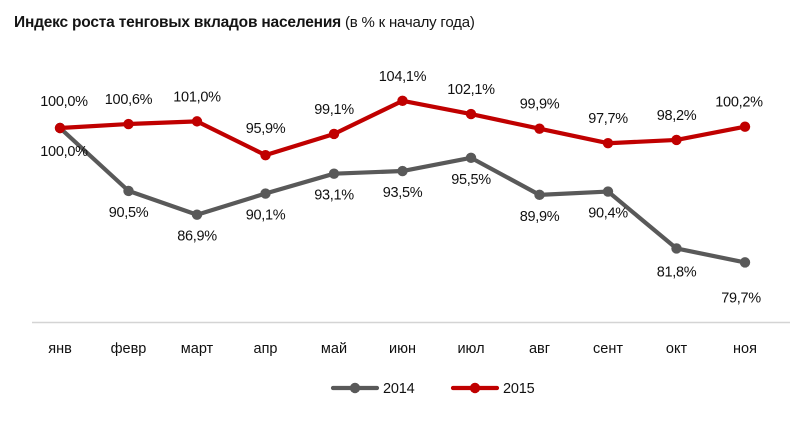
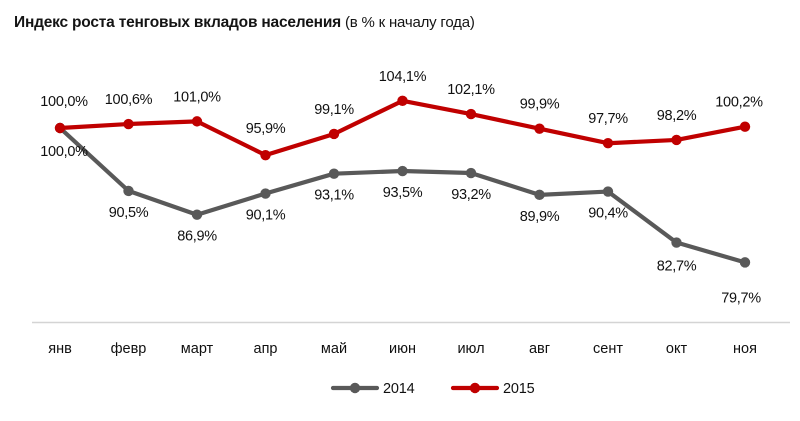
2014/июл: 95,5% -> 93,2%
2014/окт: 81,8% -> 82,7%
